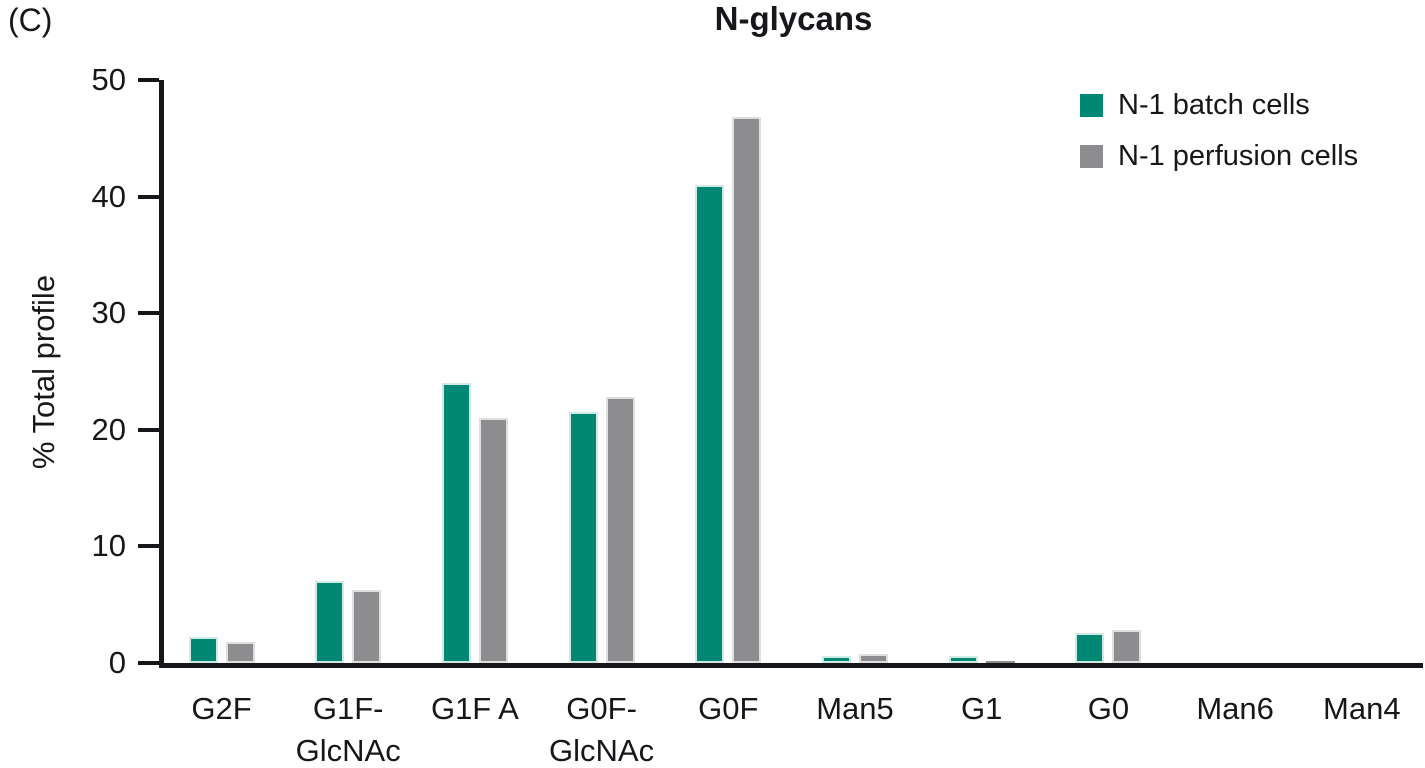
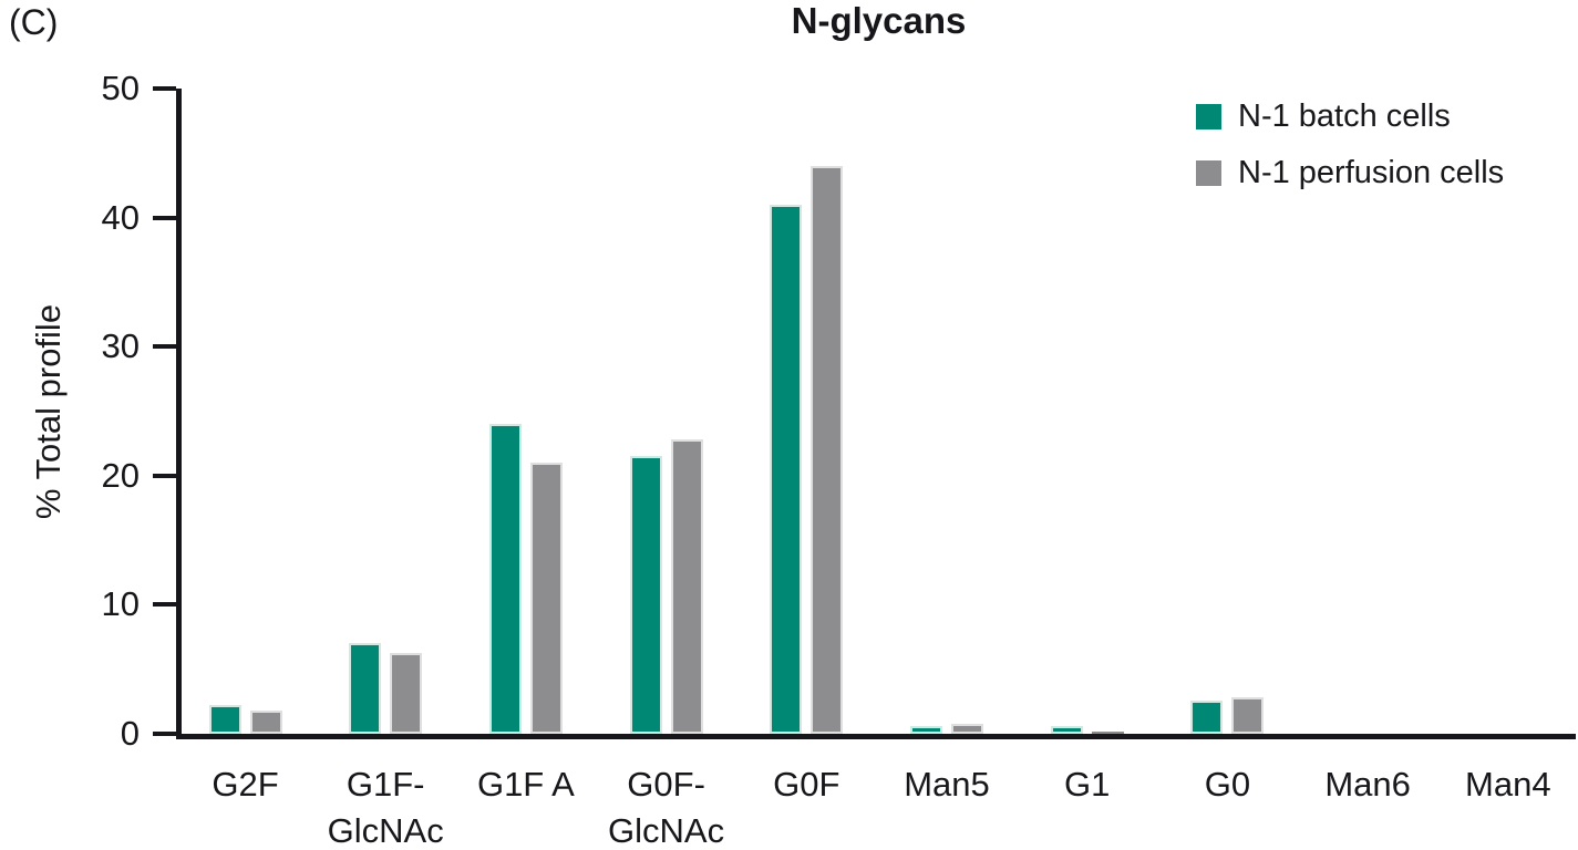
N-1 perfusion cells/G0F: 46.8 -> 44.0
